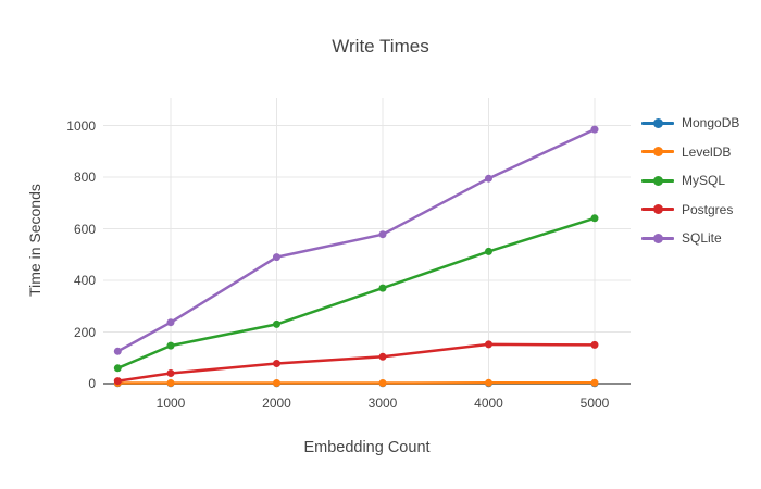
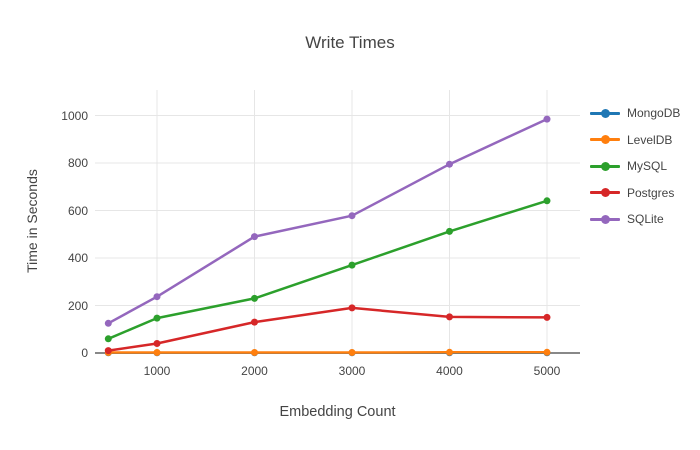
Postgres/2000: 80 -> 130
Postgres/3000: 100 -> 190
